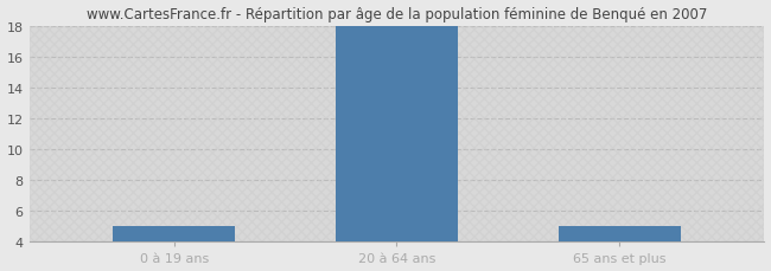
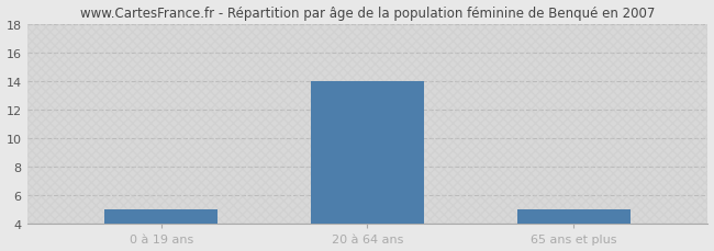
20 à 64 ans: 18 -> 14
